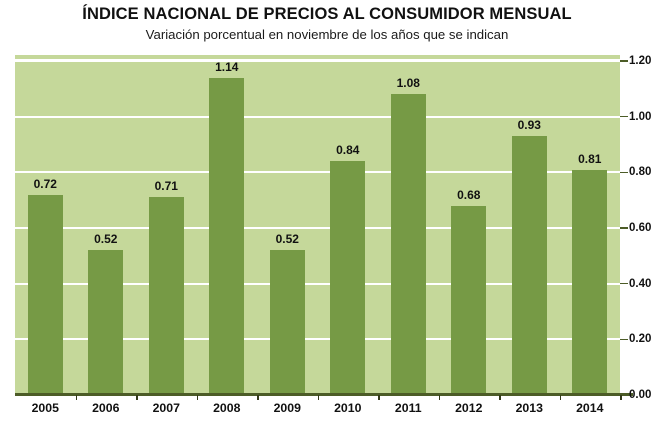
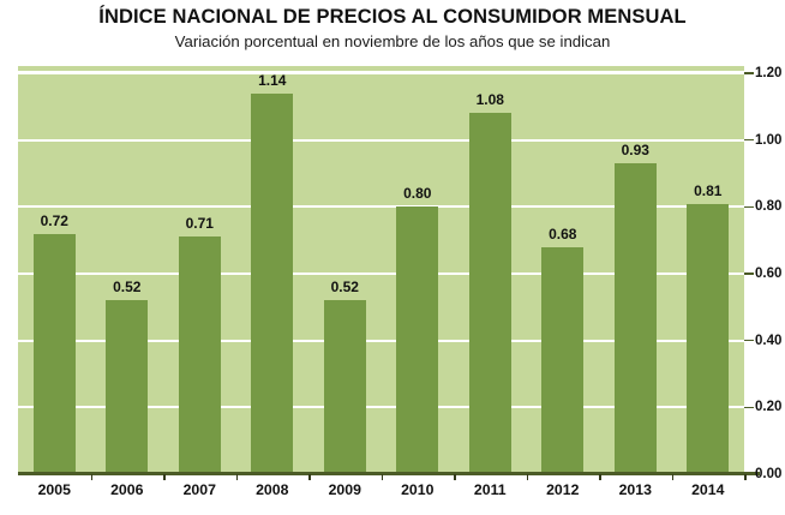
2010: 0.84 -> 0.80
